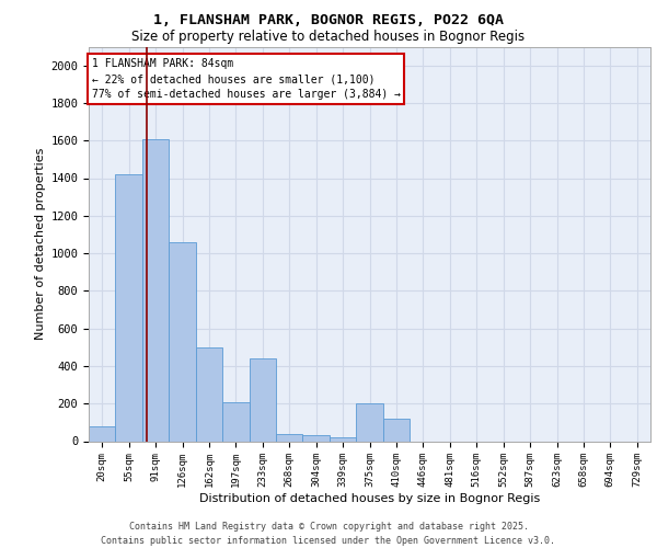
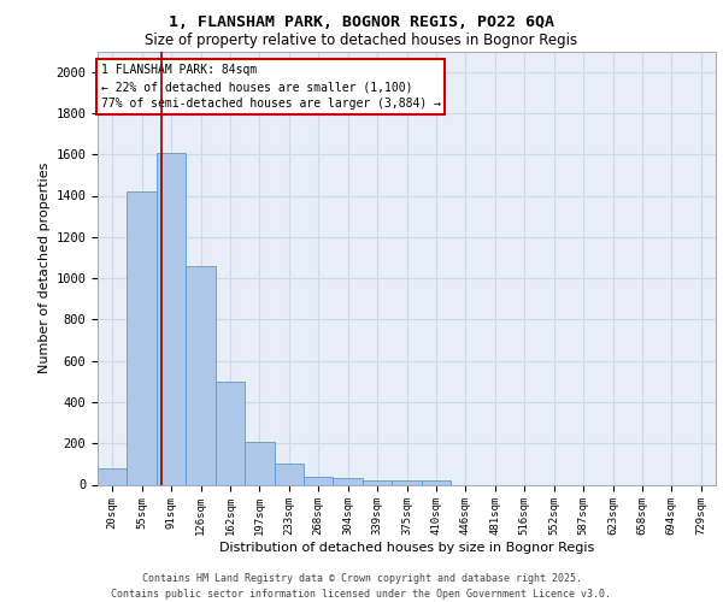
233sqm: 440 -> 100
375sqm: 200 -> 20
410sqm: 120 -> 20
